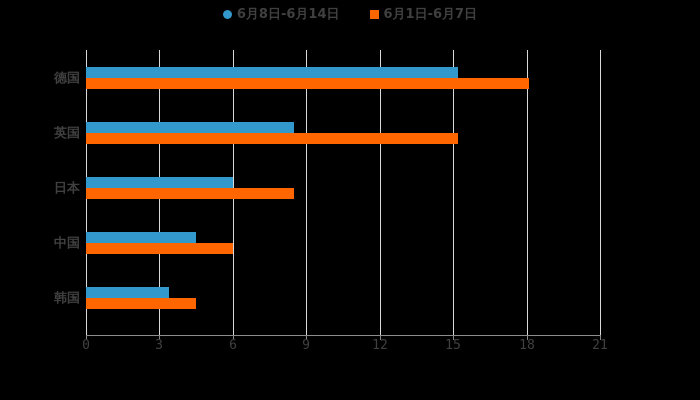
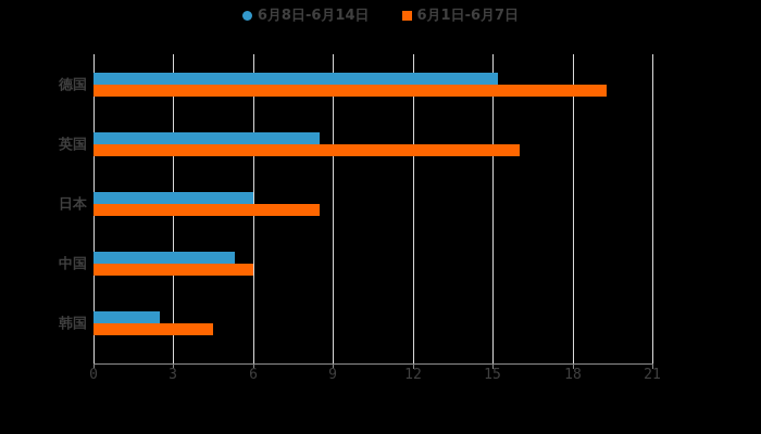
6月1日-6月7日/德国: 18.1 -> 19.3
6月1日-6月7日/英国: 15.2 -> 16.0
6月8日-6月14日/中国: 4.5 -> 5.3
6月8日-6月14日/韩国: 3.4 -> 2.5
